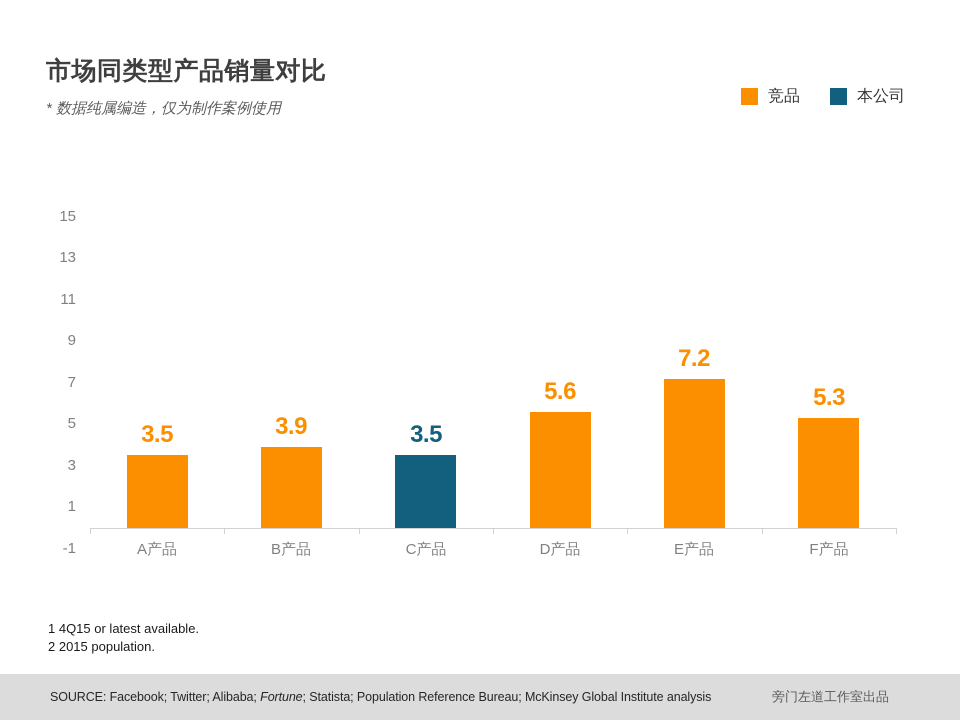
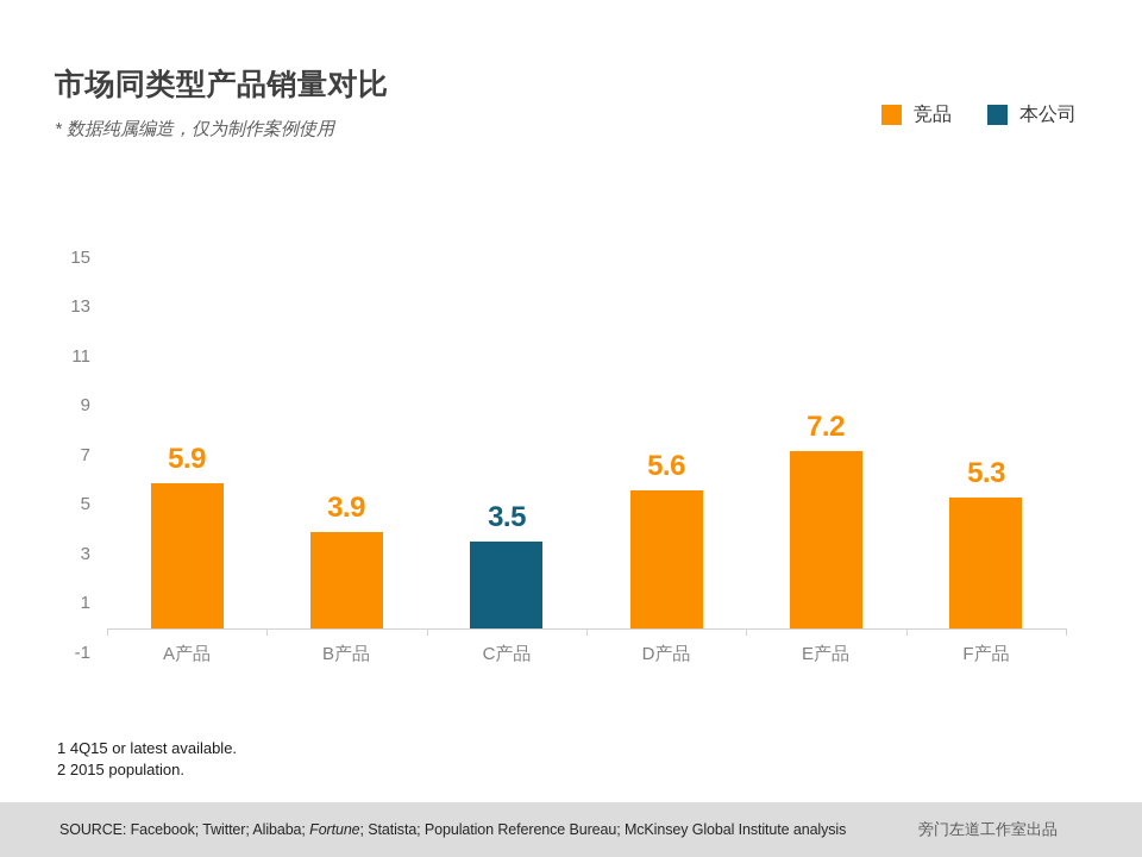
A产品: 3.5 -> 5.9
